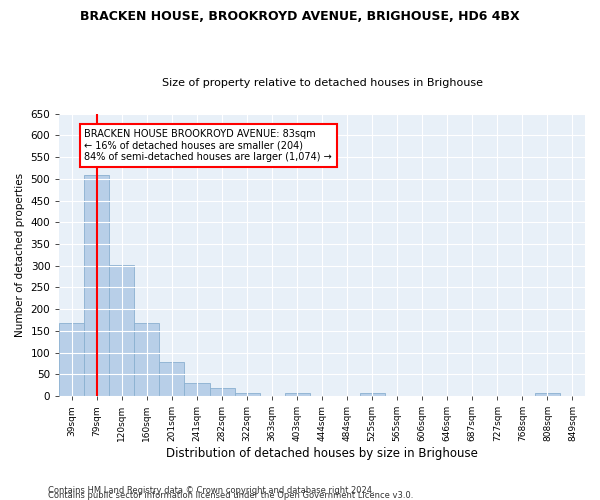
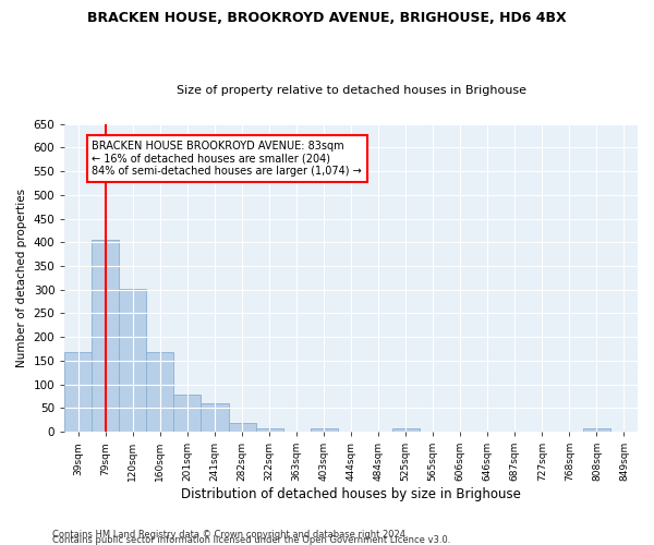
79sqm: 510 -> 405
241sqm: 31 -> 60
